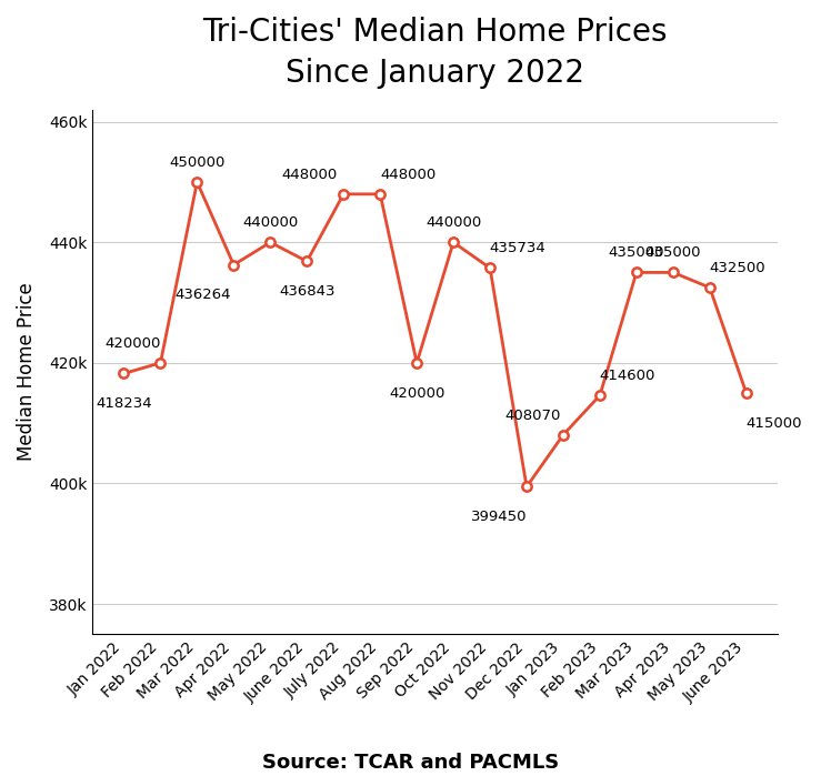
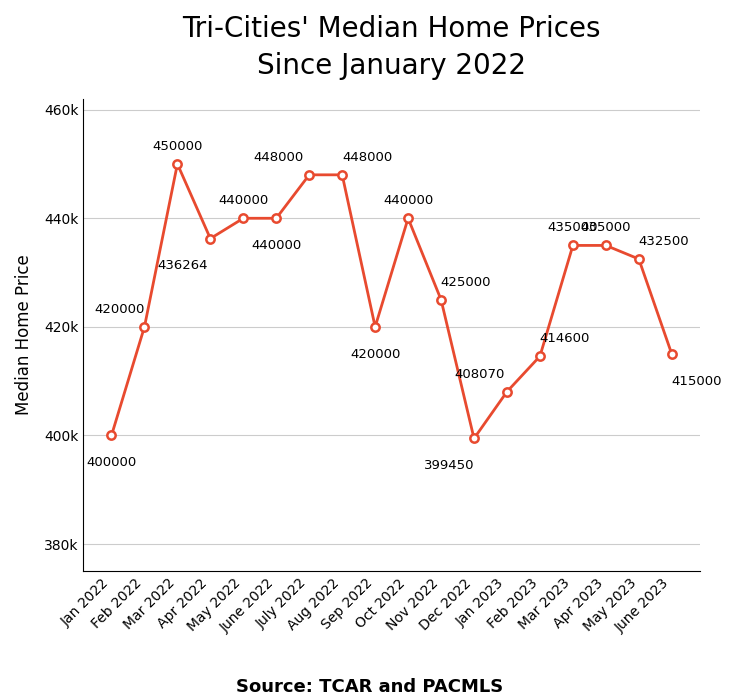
Jan 2022: 418234 -> 400000
June 2022: 436843 -> 440000
Nov 2022: 435734 -> 425000
